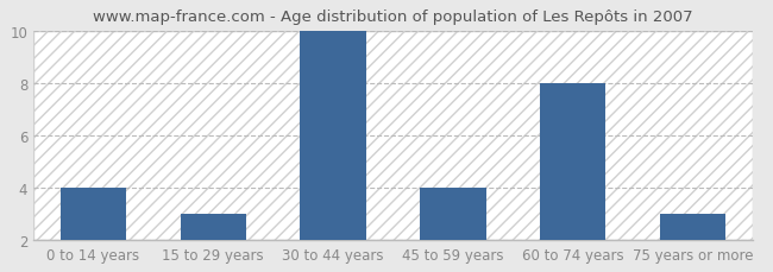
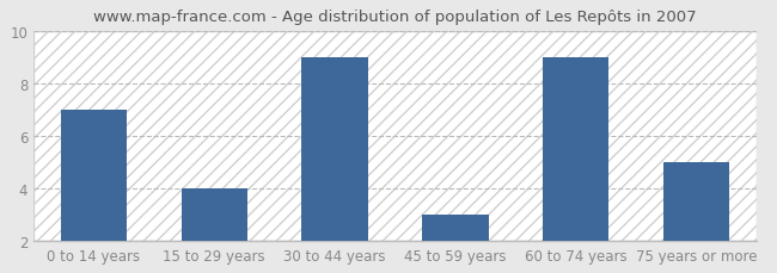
0 to 14 years: 4 -> 7
15 to 29 years: 3 -> 4
30 to 44 years: 10 -> 9
45 to 59 years: 4 -> 3
60 to 74 years: 8 -> 9
75 years or more: 3 -> 5
